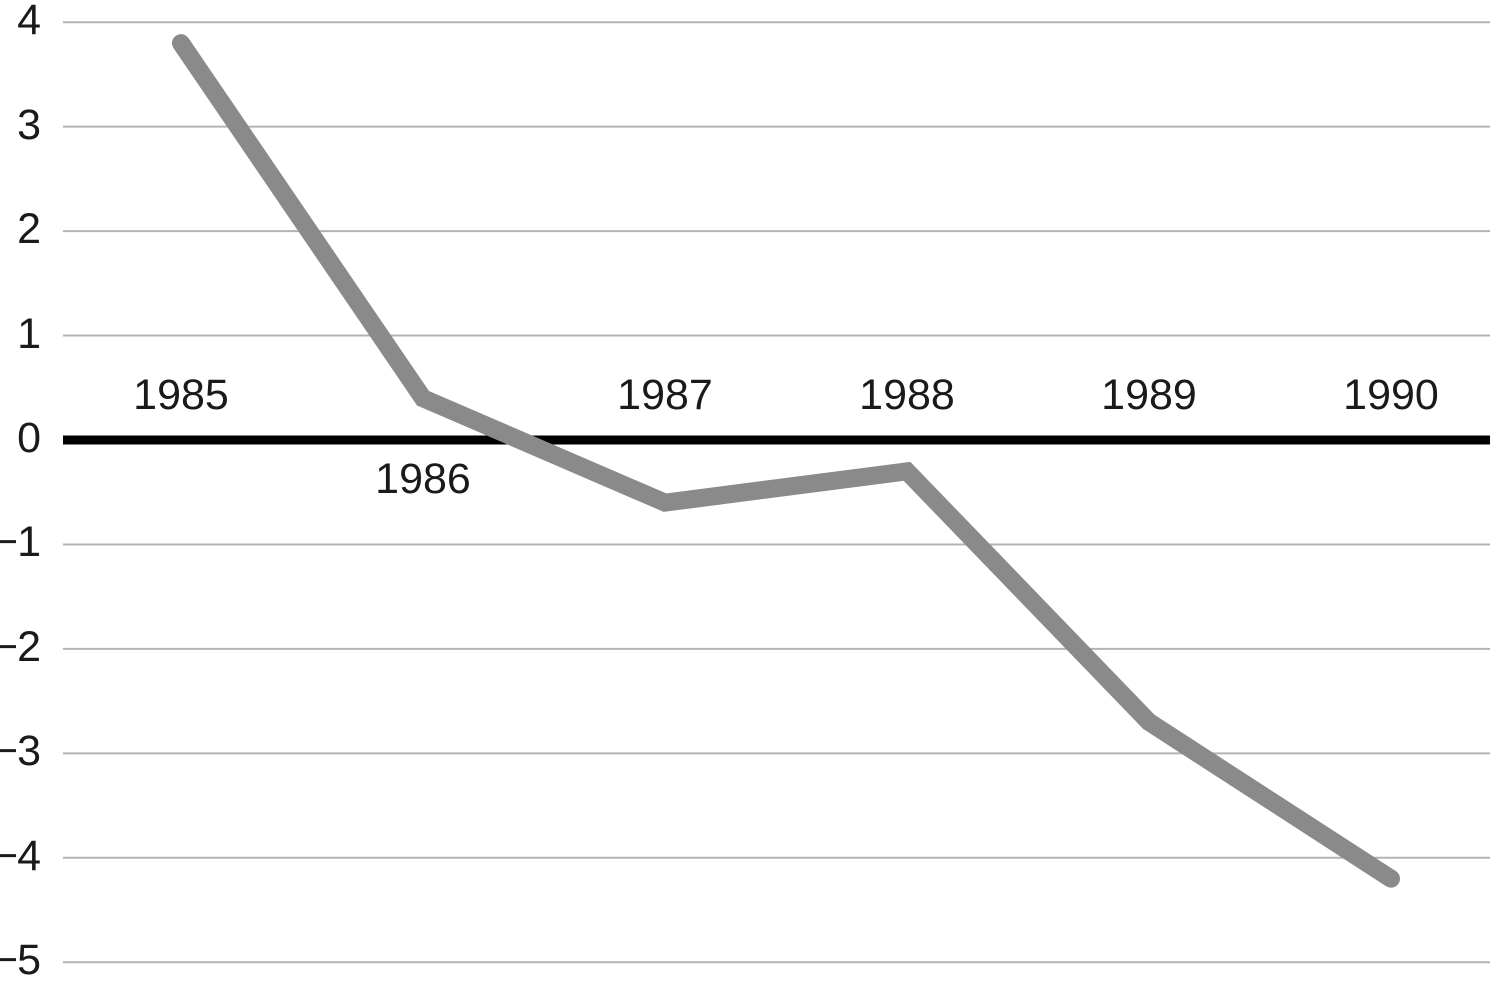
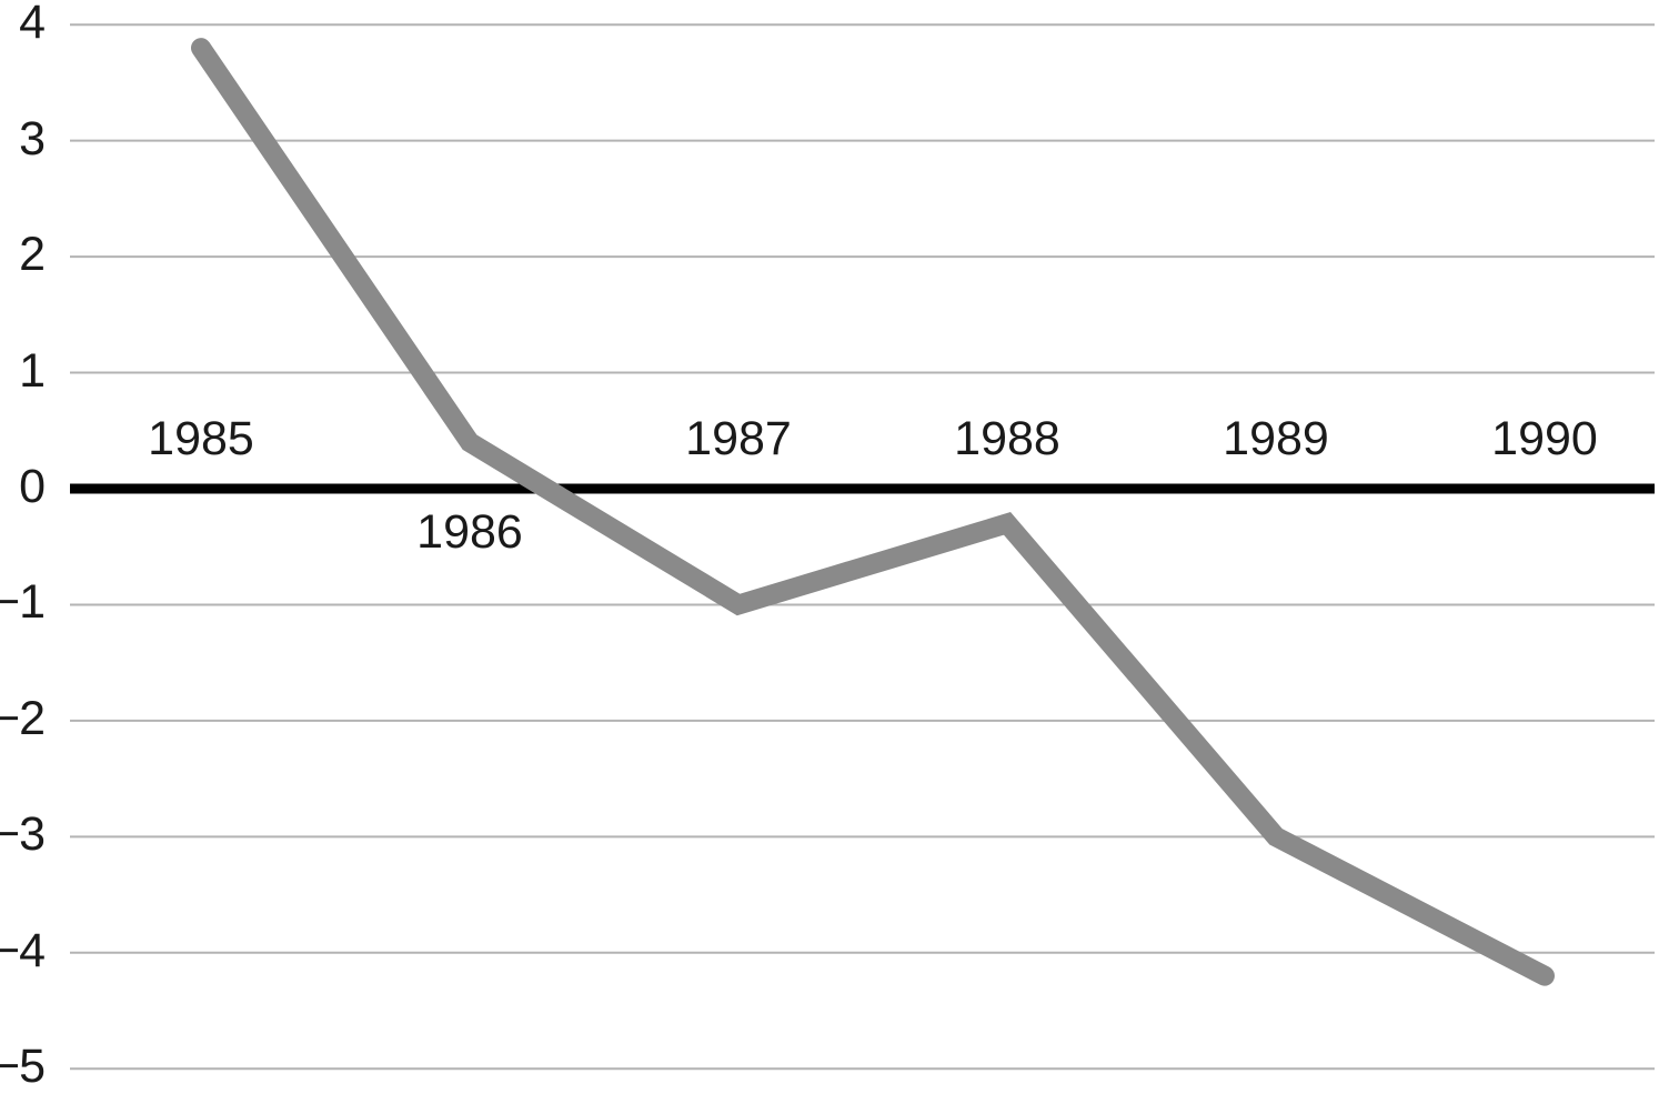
1987: -0.6 -> -1.0
1989: -2.7 -> -3.0
